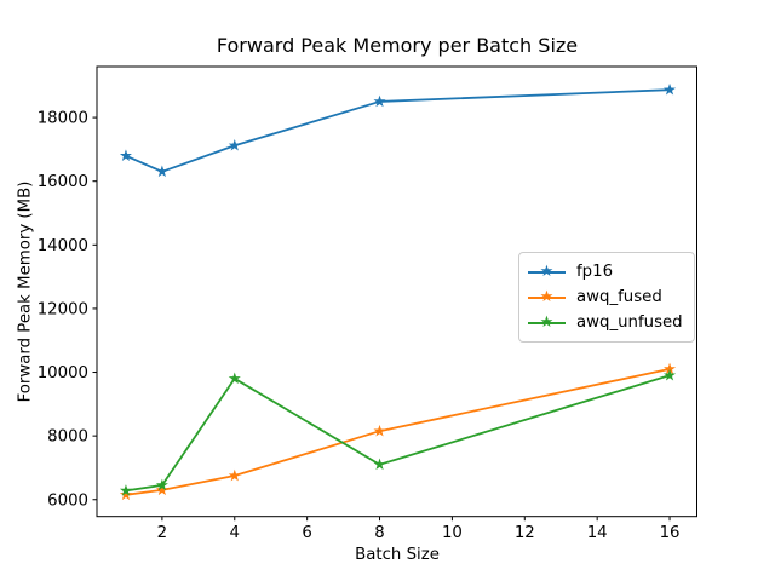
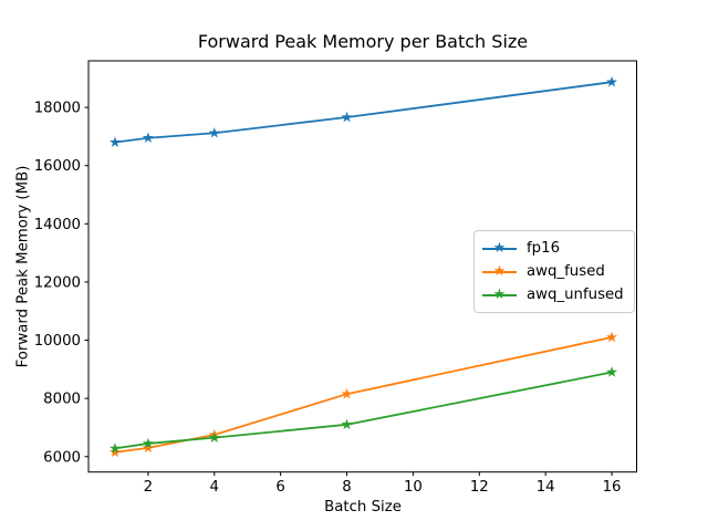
fp16/2: 16300 -> 17000
awq_unfused/4: 9800 -> 6600
fp16/8: 18500 -> 17700
awq_unfused/16: 9900 -> 8900
